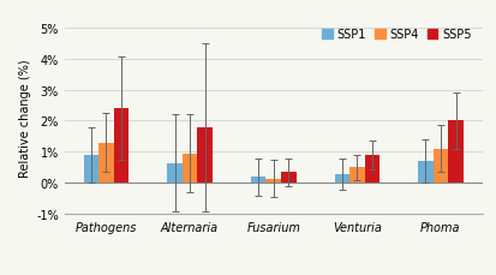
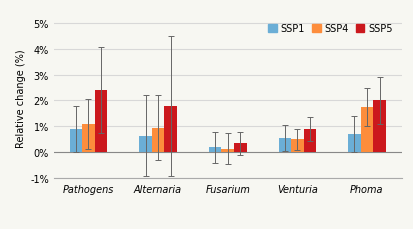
SSP4/Pathogens: 1.30% -> 1.10%
SSP1/Venturia: 0.30% -> 0.55%
SSP4/Phoma: 1.10% -> 1.75%
